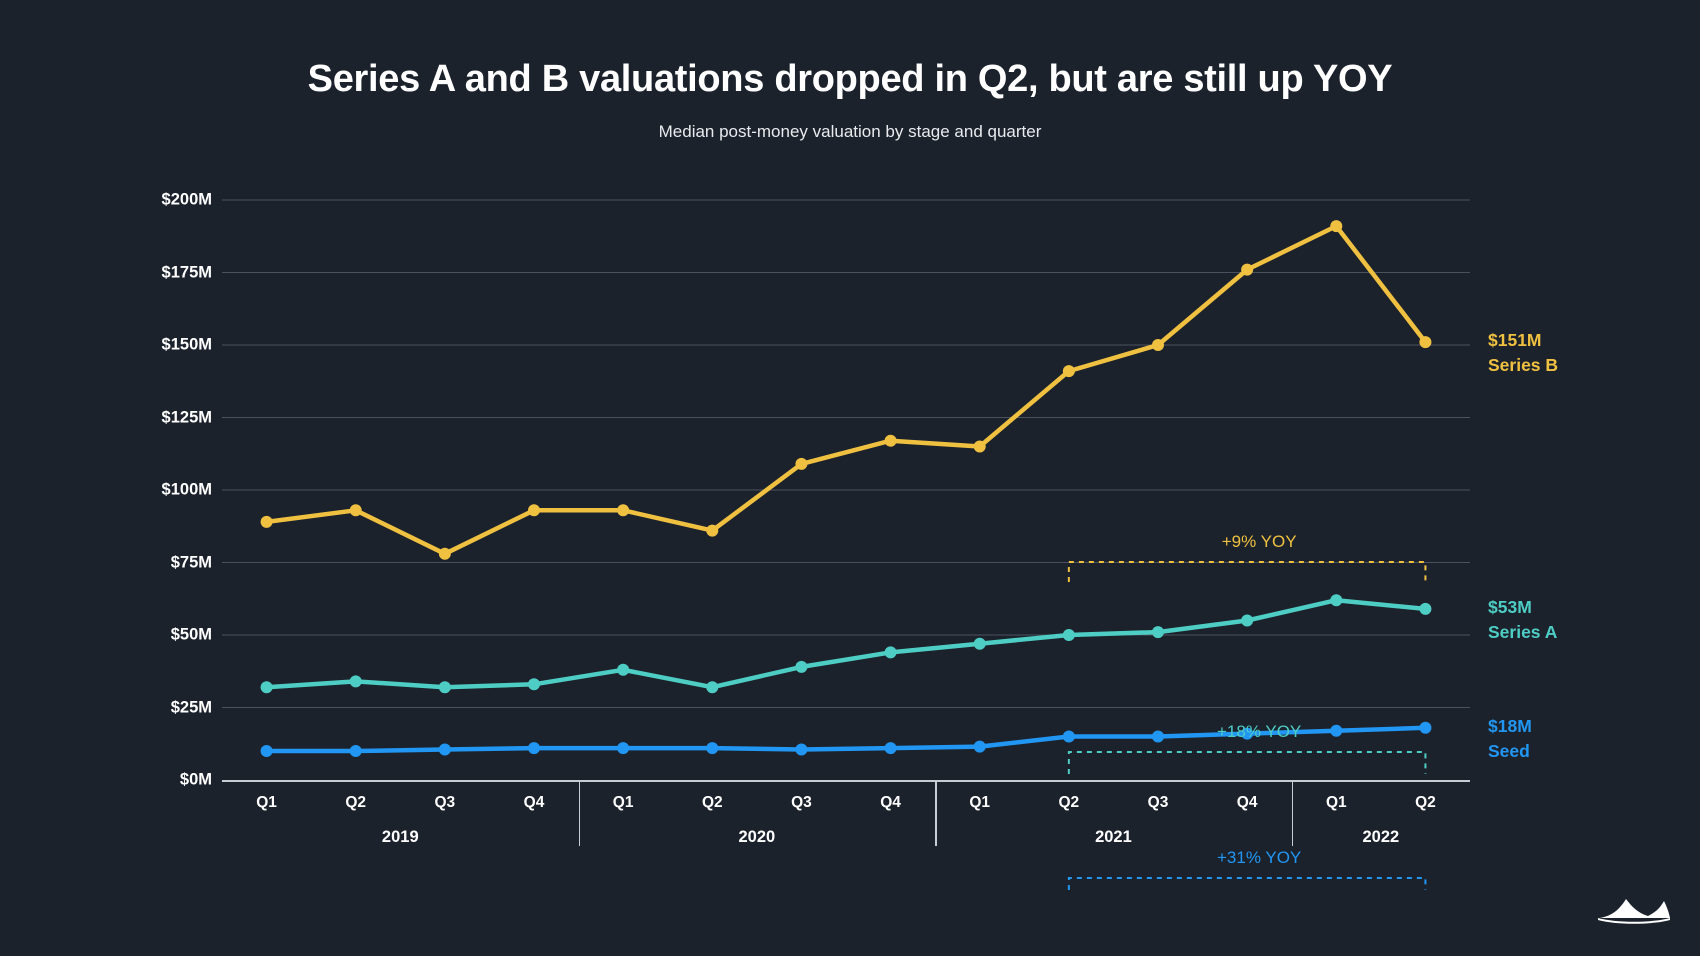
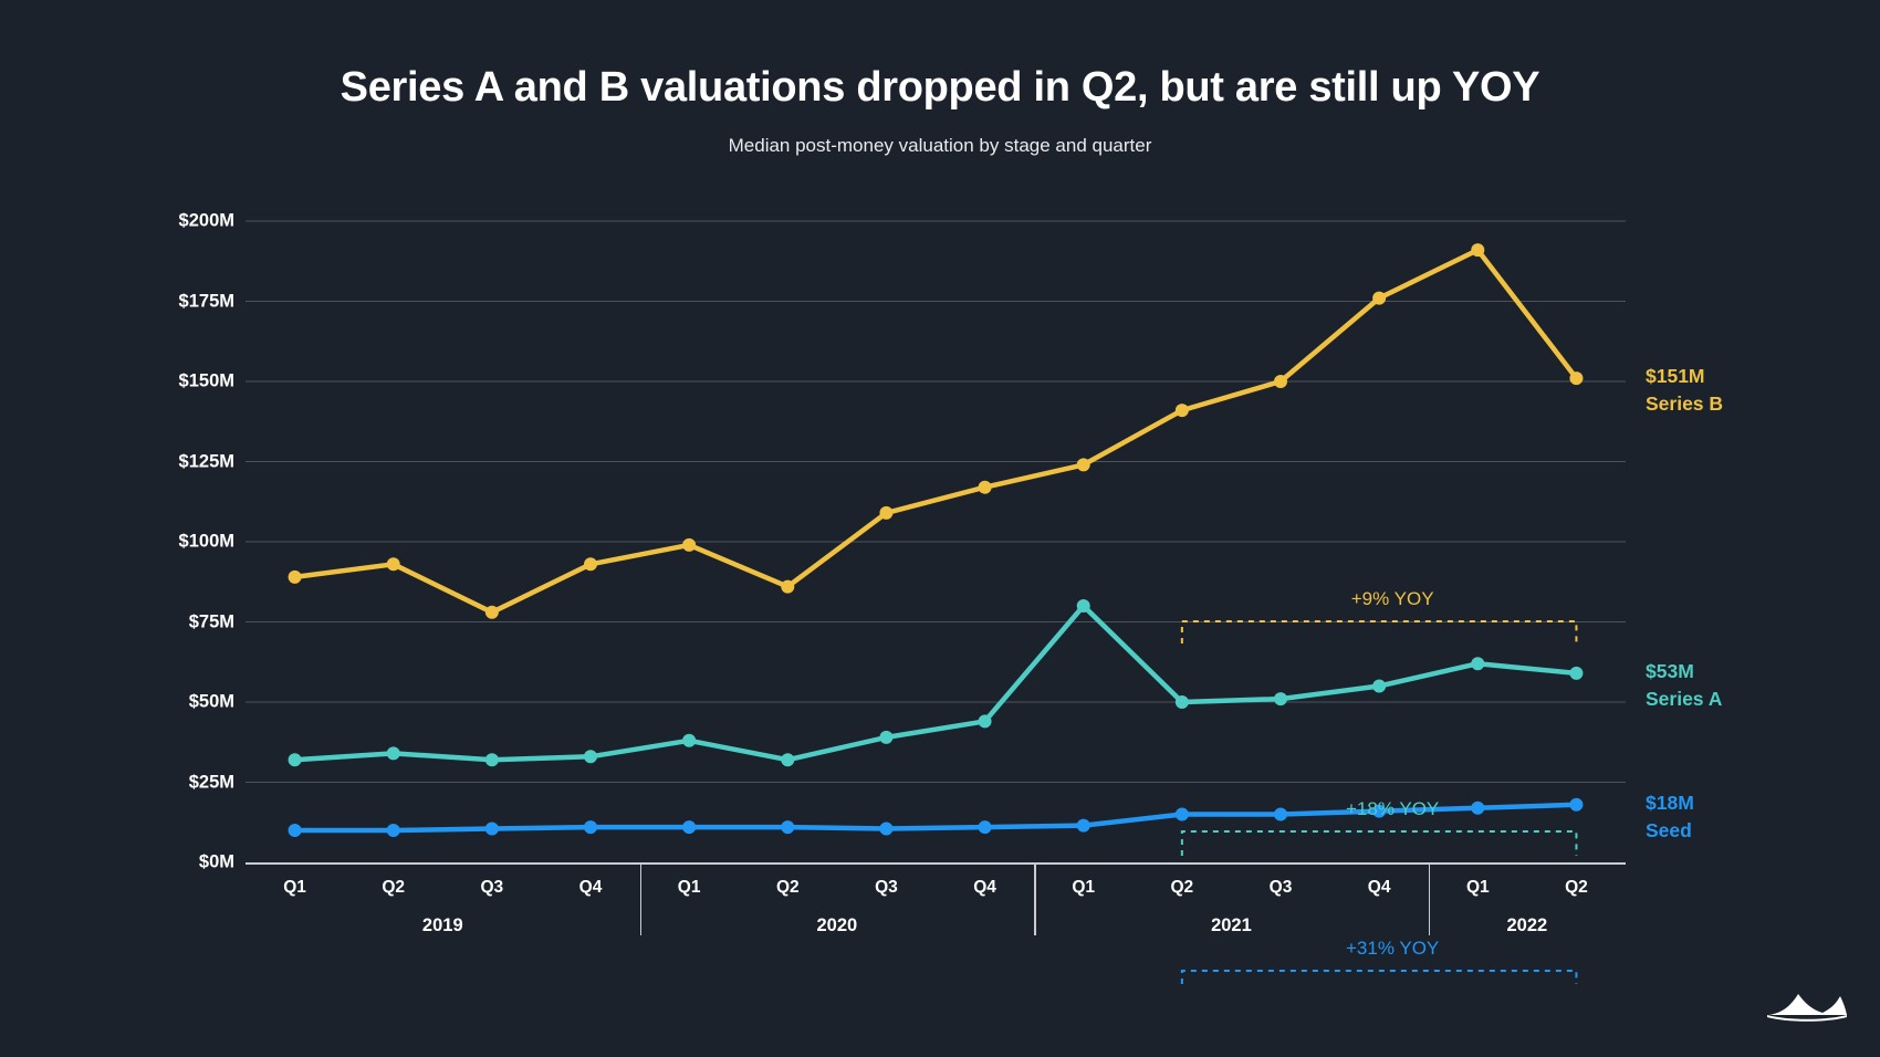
Series B/2020 Q1: $93M -> $99M
Series B/2021 Q1: $115M -> $124M
Series A/2021 Q1: $47M -> $80M
